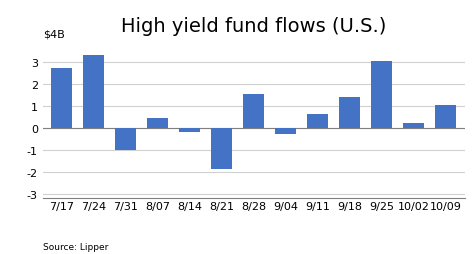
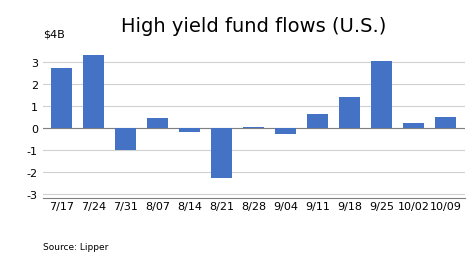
8/21: -1.90 -> -2.30
8/28: 1.55 -> 0.05
10/09: 1.05 -> 0.50
